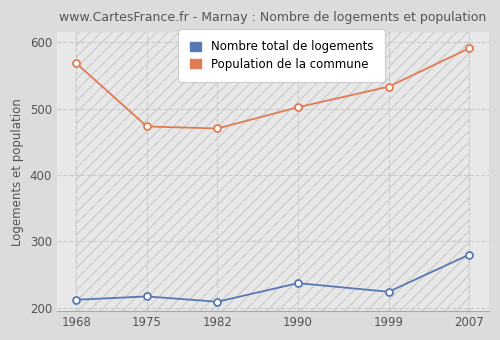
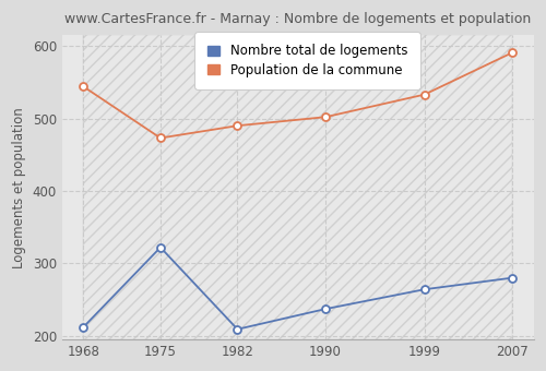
Population de la commune/1968: 568 -> 544
Nombre total de logements/1975: 217 -> 322
Population de la commune/1982: 470 -> 490
Nombre total de logements/1999: 224 -> 264
